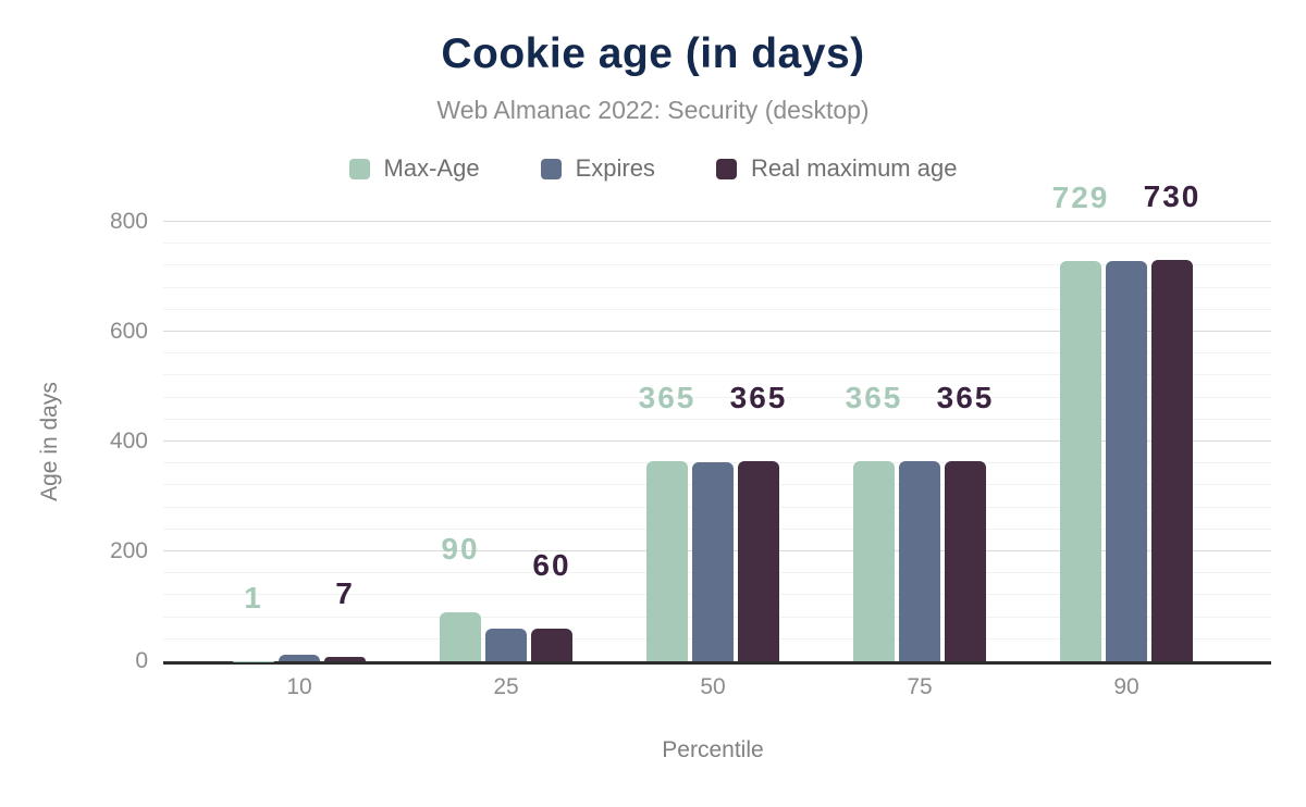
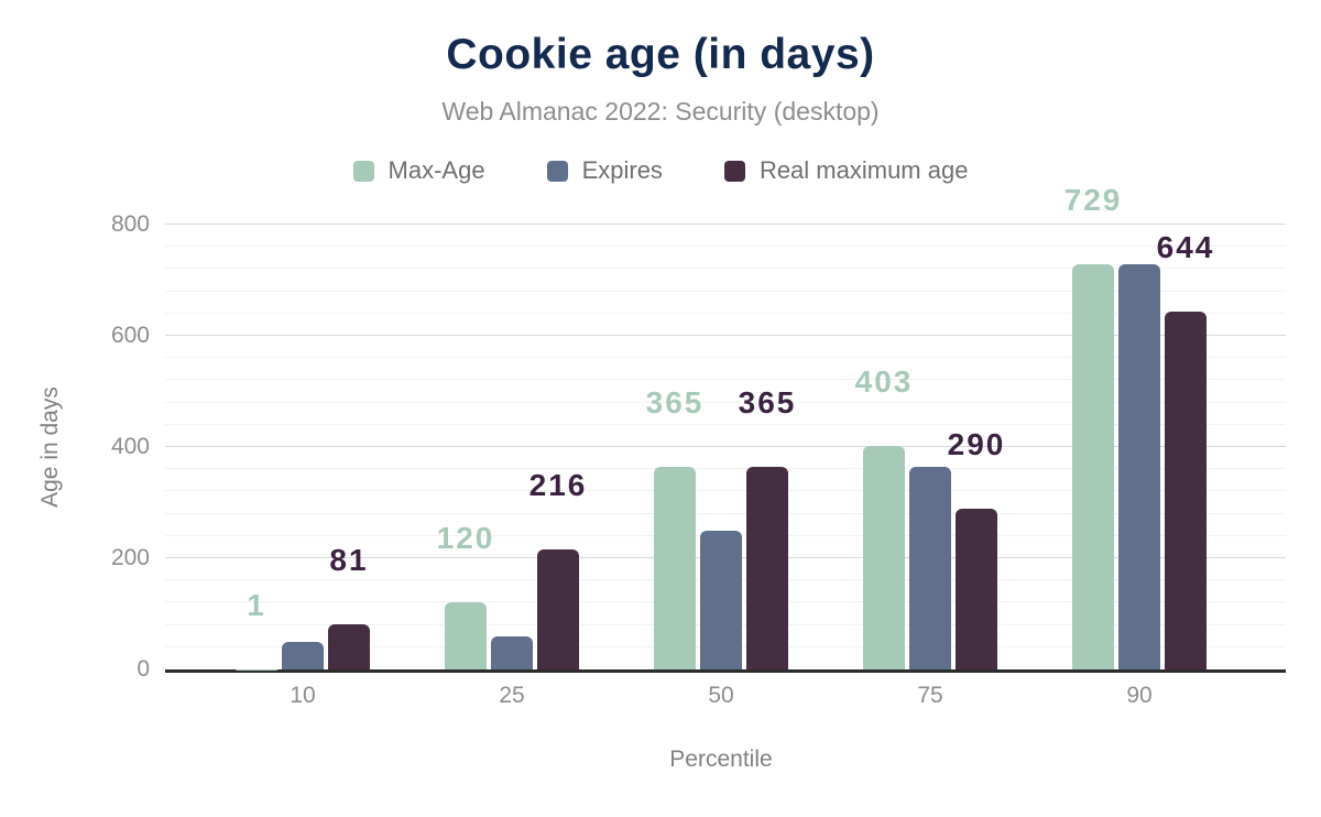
Expires/10: 10 -> 50
Real maximum age/10: 7 -> 81
Max-Age/25: 90 -> 120
Real maximum age/25: 60 -> 216
Expires/50: 360 -> 250
Max-Age/75: 365 -> 403
Real maximum age/75: 365 -> 290
Real maximum age/90: 730 -> 644
